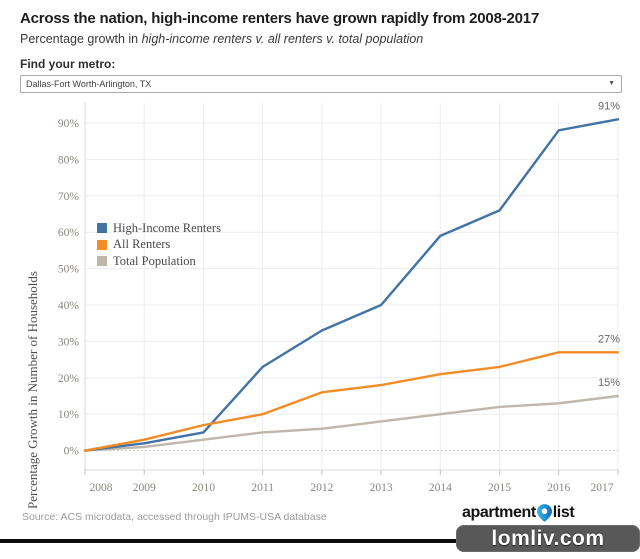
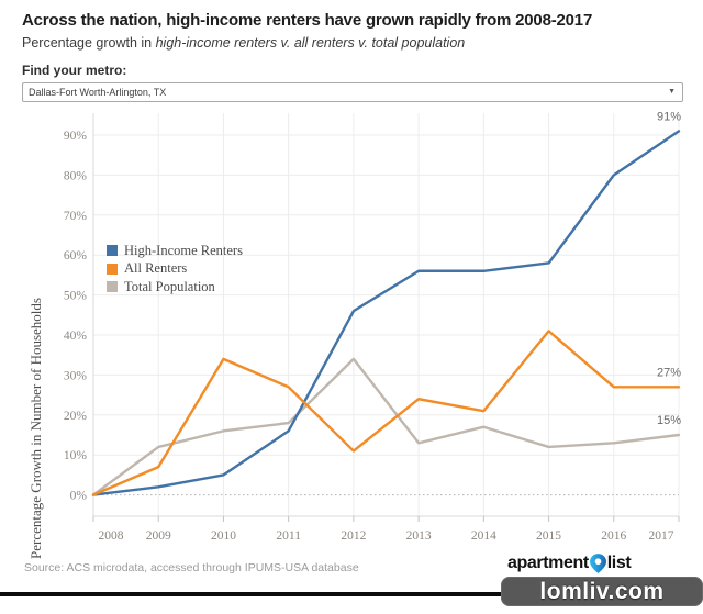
All Renters/2009: 3% -> 7%
Total Population/2009: 1% -> 12%
All Renters/2010: 7% -> 34%
Total Population/2010: 3% -> 16%
High-Income Renters/2011: 23% -> 16%
All Renters/2011: 10% -> 27%
Total Population/2011: 5% -> 18%
High-Income Renters/2012: 33% -> 46%
All Renters/2012: 16% -> 11%
Total Population/2012: 6% -> 34%
High-Income Renters/2013: 40% -> 56%
All Renters/2013: 18% -> 24%
Total Population/2013: 8% -> 13%
High-Income Renters/2014: 59% -> 56%
Total Population/2014: 10% -> 17%
High-Income Renters/2015: 66% -> 58%
All Renters/2015: 23% -> 41%
High-Income Renters/2016: 88% -> 80%
